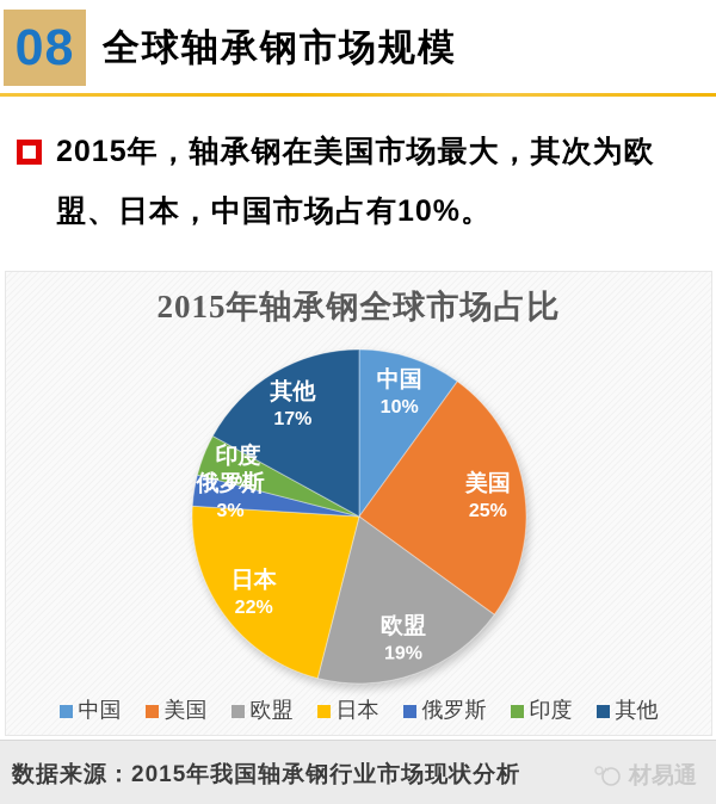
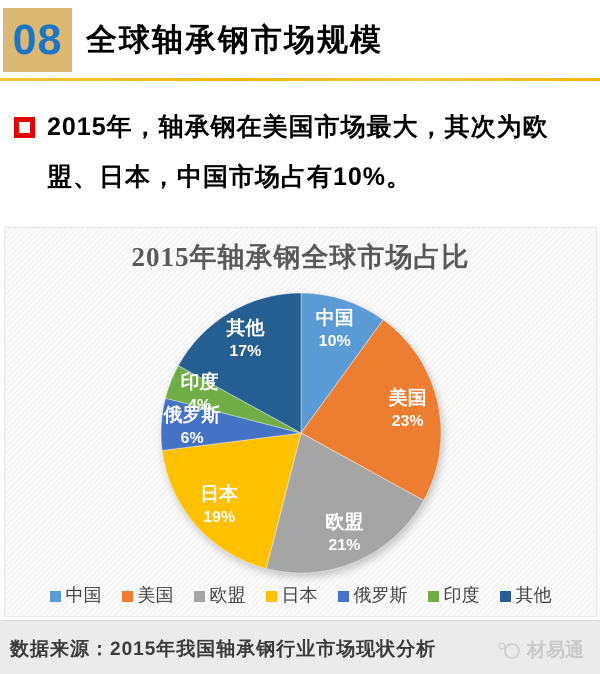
美国: 25% -> 23%
欧盟: 19% -> 21%
日本: 22% -> 19%
俄罗斯: 3% -> 6%
